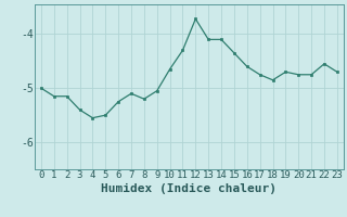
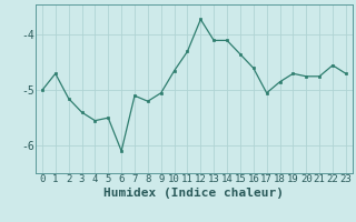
1: -5.15 -> -4.70
6: -5.25 -> -6.10
17: -4.75 -> -5.05
